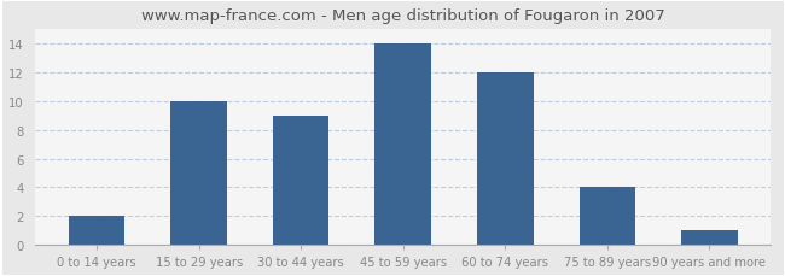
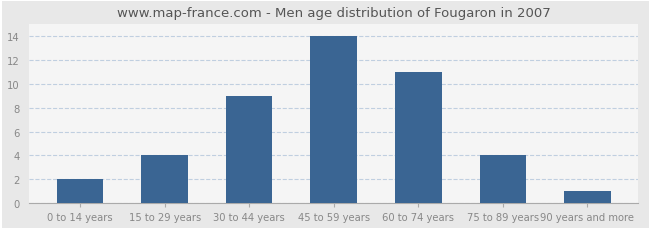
15 to 29 years: 10 -> 4
60 to 74 years: 12 -> 11
